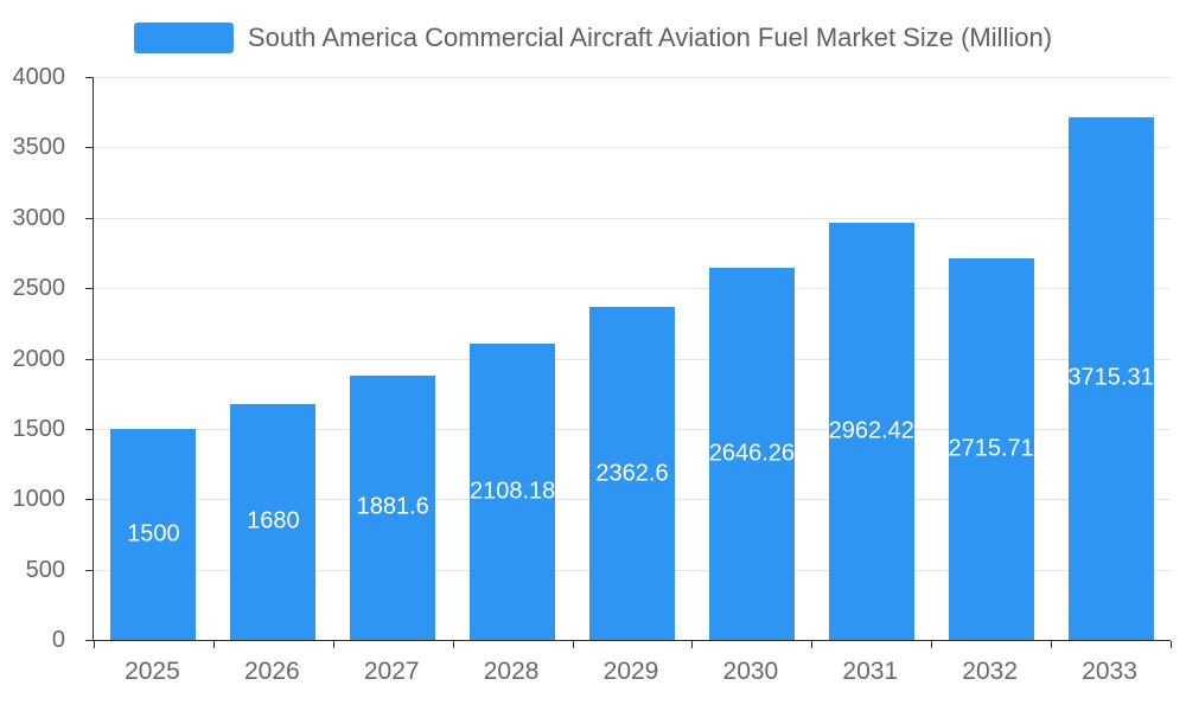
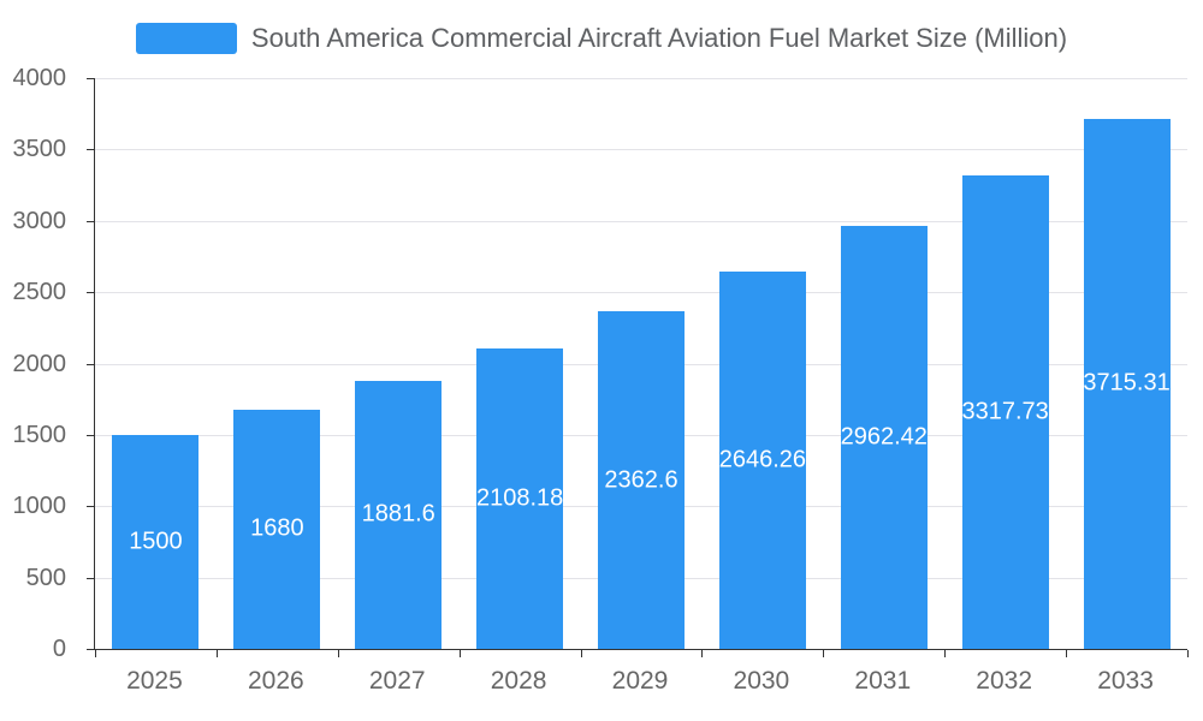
2032: 2715.71 -> 3317.73
